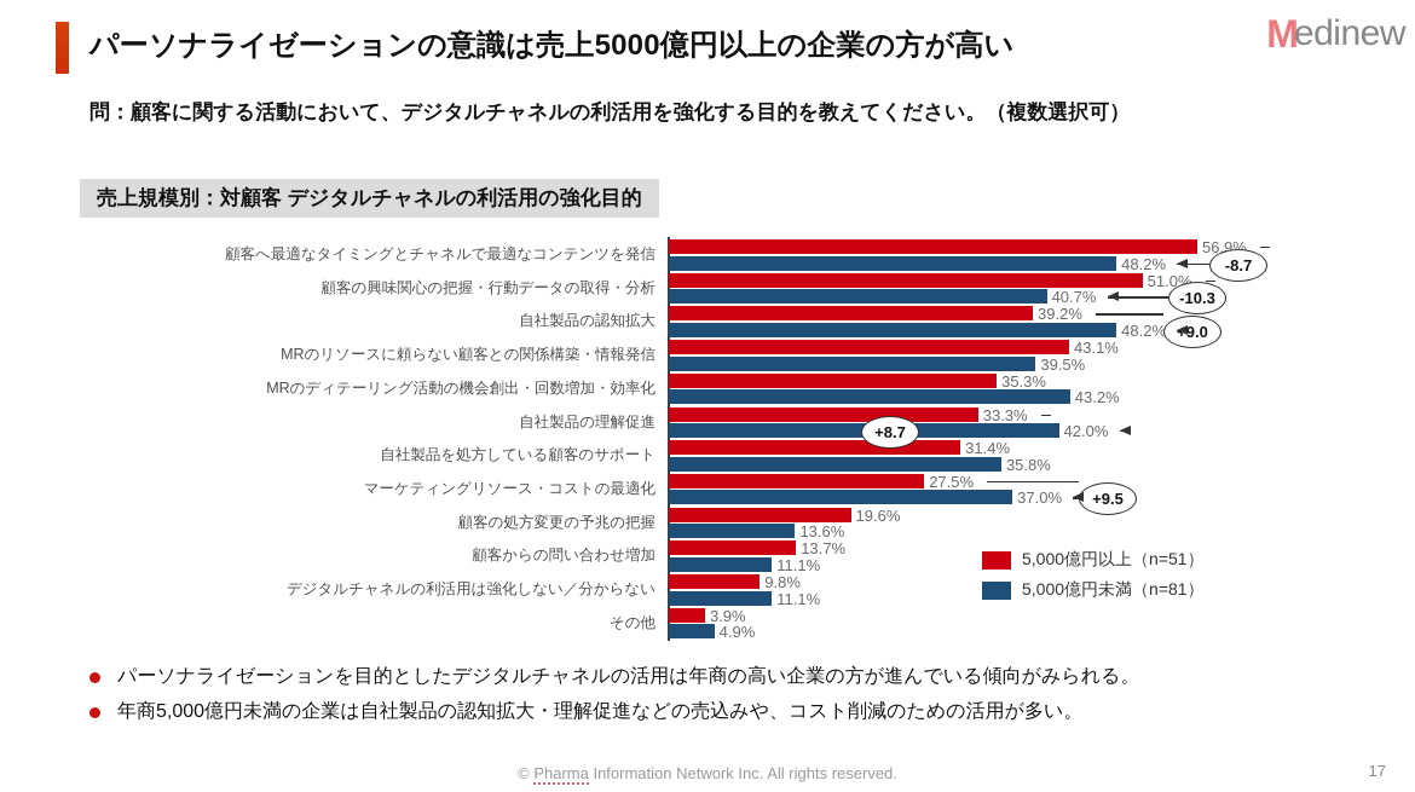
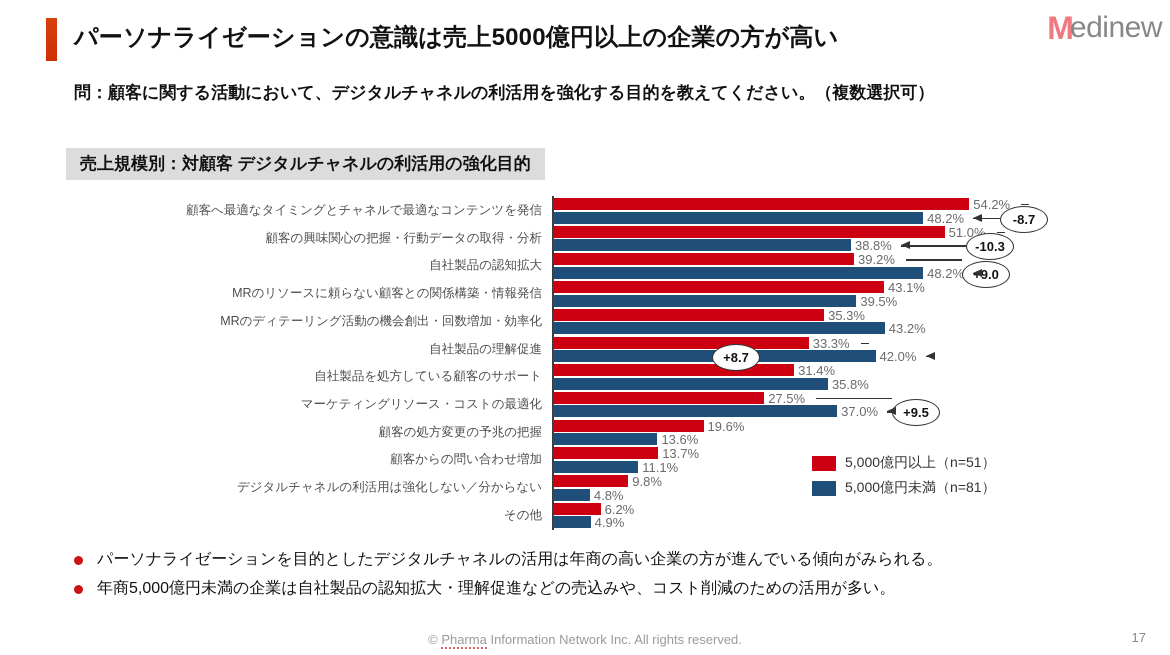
5,000億円以上（n=51）/顧客へ最適なタイミングとチャネルで最適なコンテンツを発信: 56.9% -> 54.2%
5,000億円未満（n=81）/顧客の興味関心の把握・行動データの取得・分析: 40.7% -> 38.8%
5,000億円未満（n=81）/デジタルチャネルの利活用は強化しない／分からない: 11.1% -> 4.8%
5,000億円以上（n=51）/その他: 3.9% -> 6.2%
